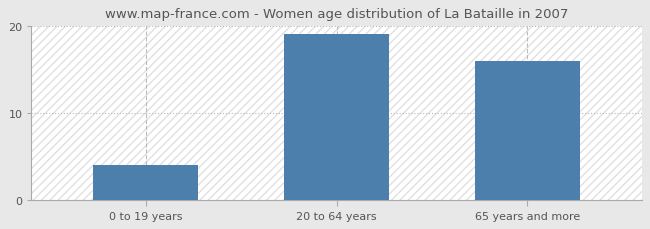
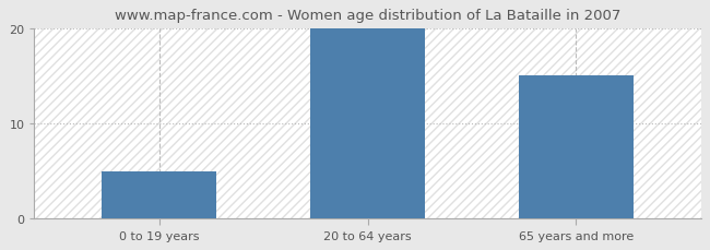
0 to 19 years: 4 -> 5
20 to 64 years: 19 -> 20
65 years and more: 16 -> 15
